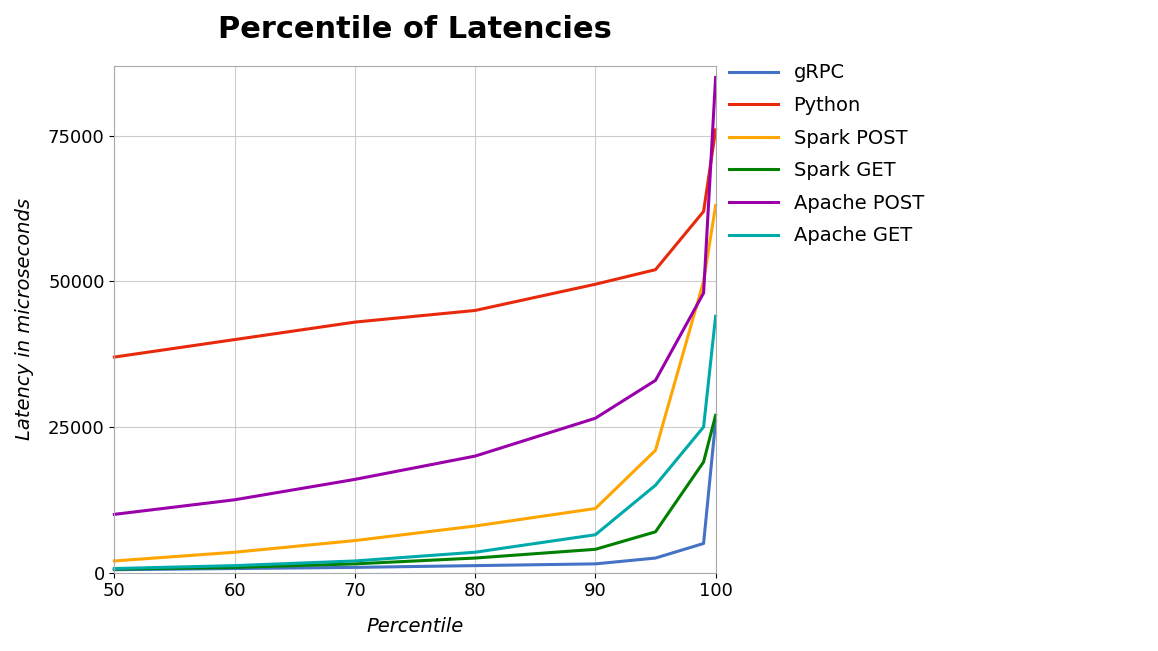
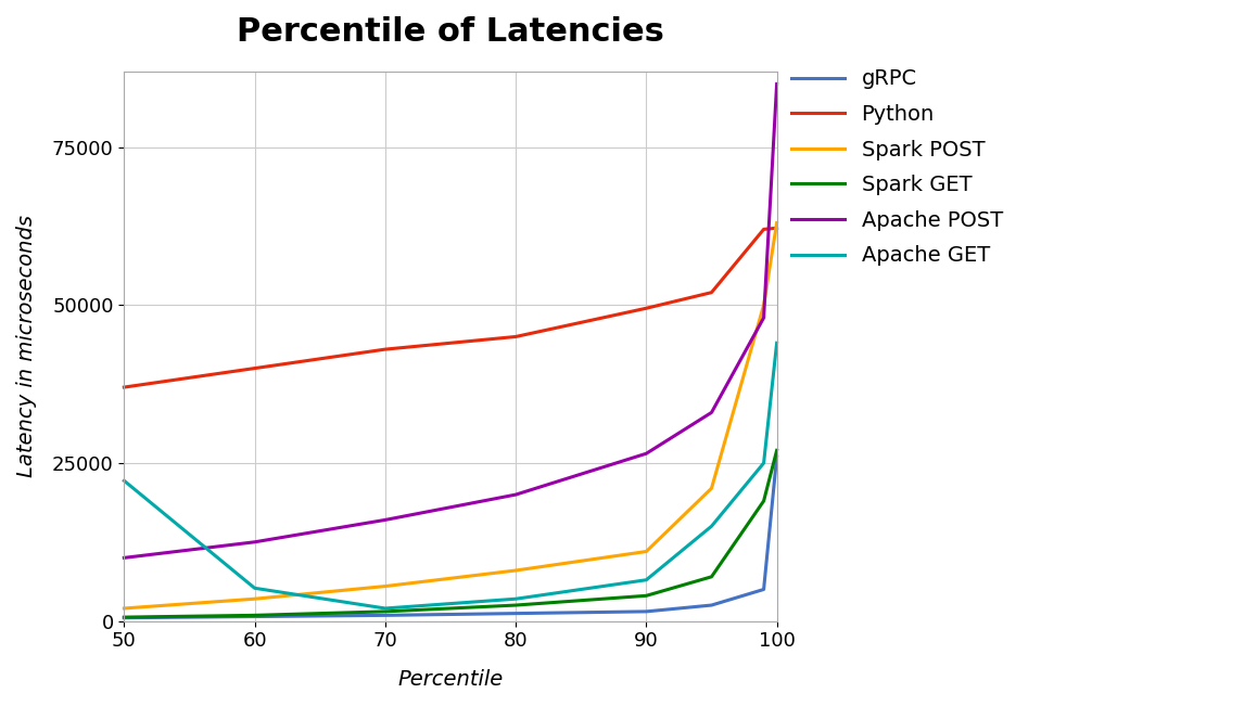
Apache GET/50: 700 -> 22200
Apache GET/60: 1200 -> 5200
Python/100: 76000 -> 62200
